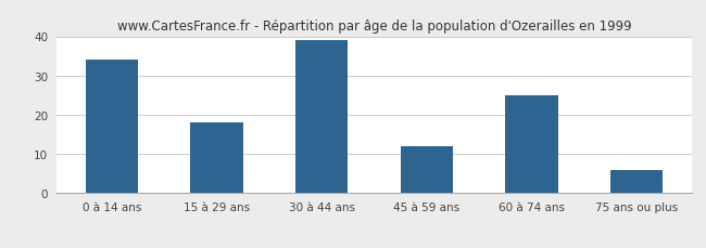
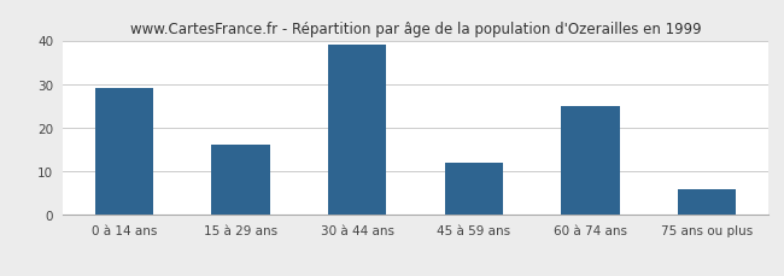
0 à 14 ans: 34 -> 29
15 à 29 ans: 18 -> 16
